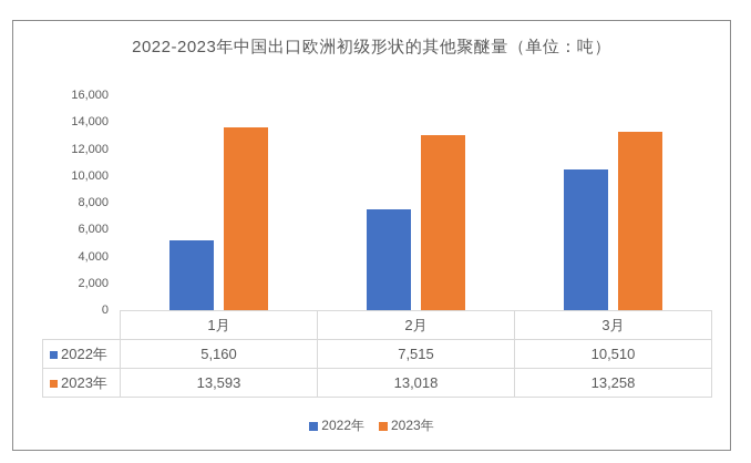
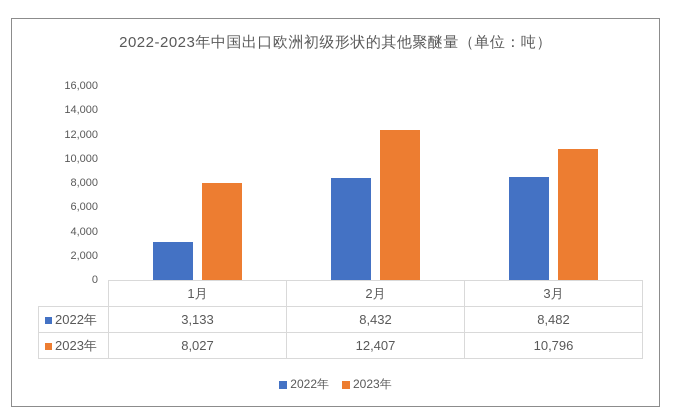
2022年/1月: 5,160 -> 3,133
2023年/1月: 13,593 -> 8,027
2022年/2月: 7,515 -> 8,432
2023年/2月: 13,018 -> 12,407
2022年/3月: 10,510 -> 8,482
2023年/3月: 13,258 -> 10,796
